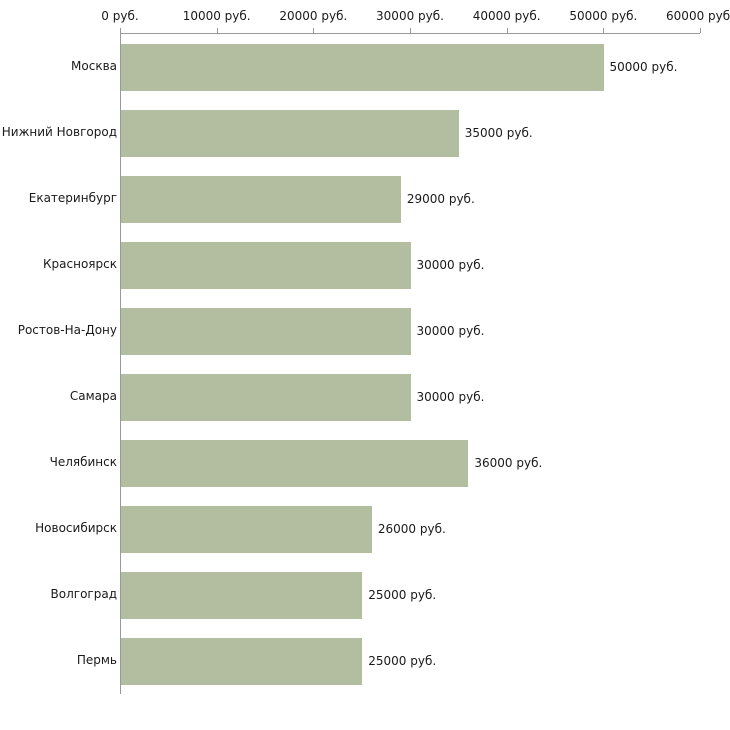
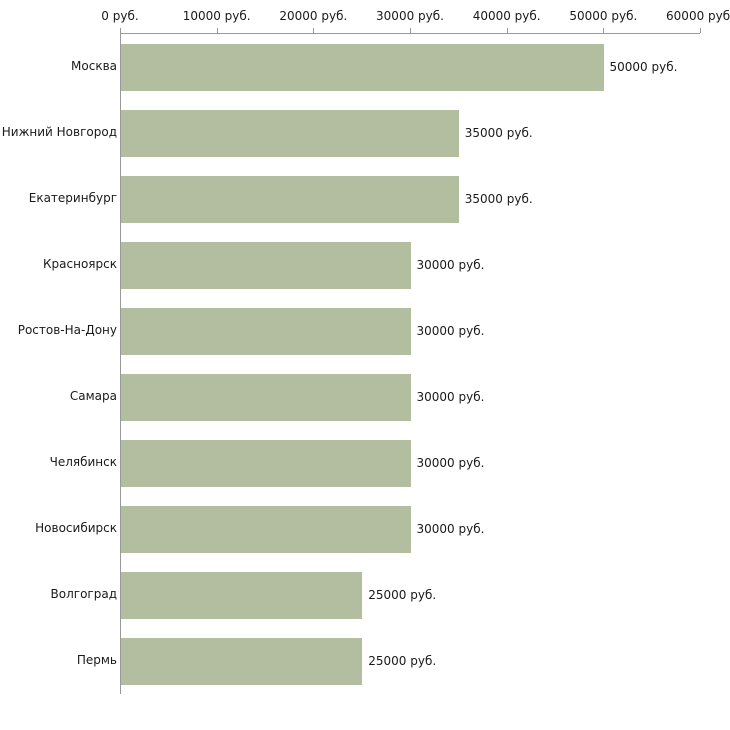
Екатеринбург: 29000 -> 35000
Челябинск: 36000 -> 30000
Новосибирск: 26000 -> 30000
